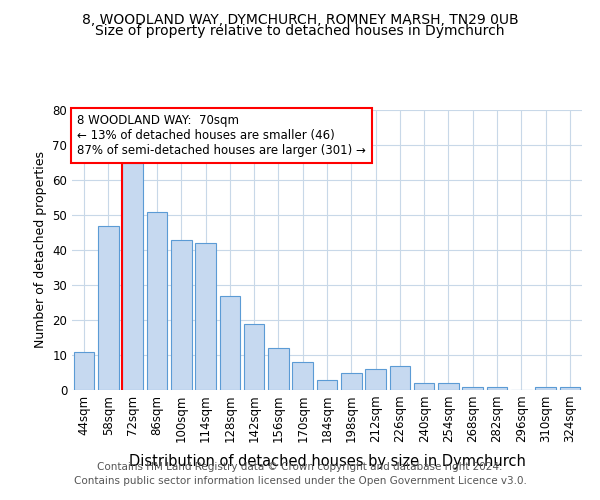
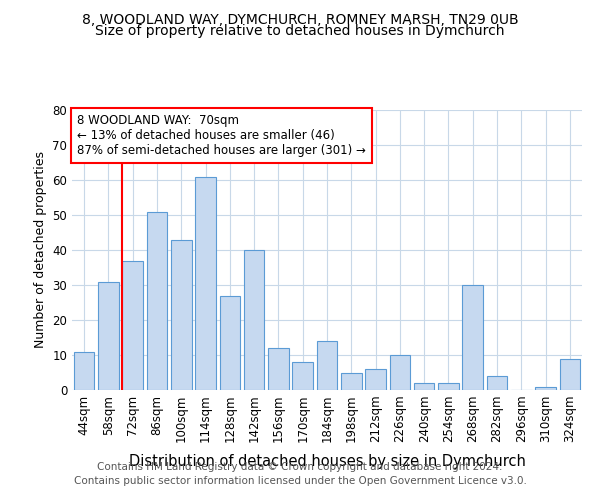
58sqm: 47 -> 31
72sqm: 65 -> 37
114sqm: 42 -> 61
142sqm: 19 -> 40
184sqm: 3 -> 14
226sqm: 7 -> 10
268sqm: 1 -> 30
282sqm: 1 -> 4
324sqm: 1 -> 9
